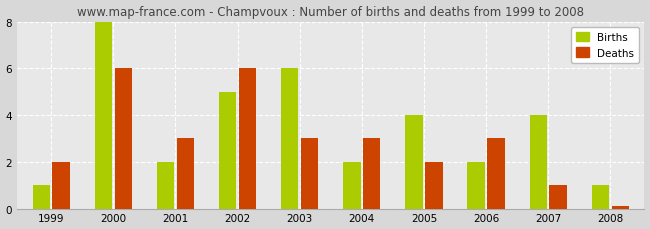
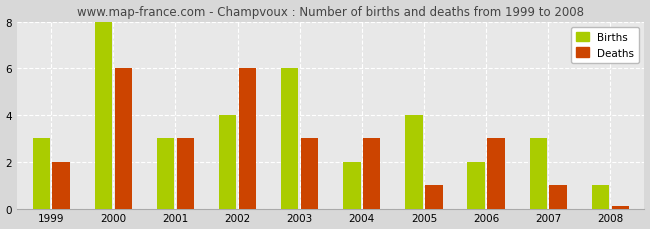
Births/1999: 1 -> 3
Births/2001: 2 -> 3
Births/2002: 5 -> 4
Deaths/2005: 2.00 -> 1.00
Births/2007: 4 -> 3
